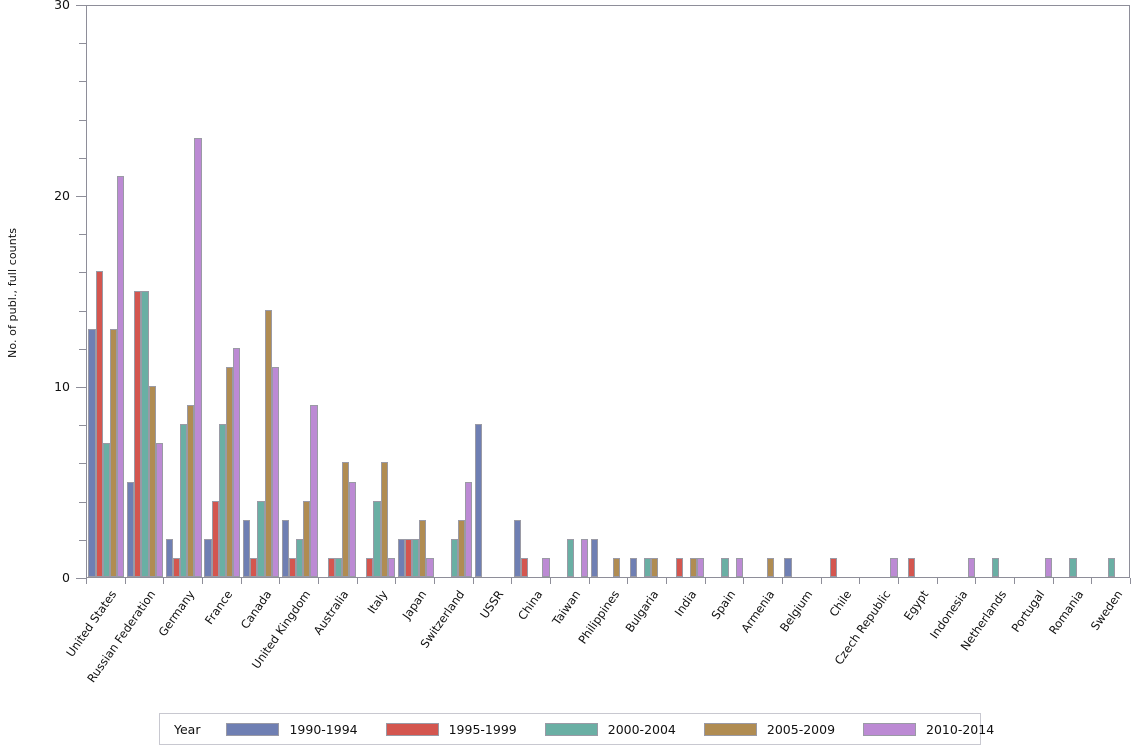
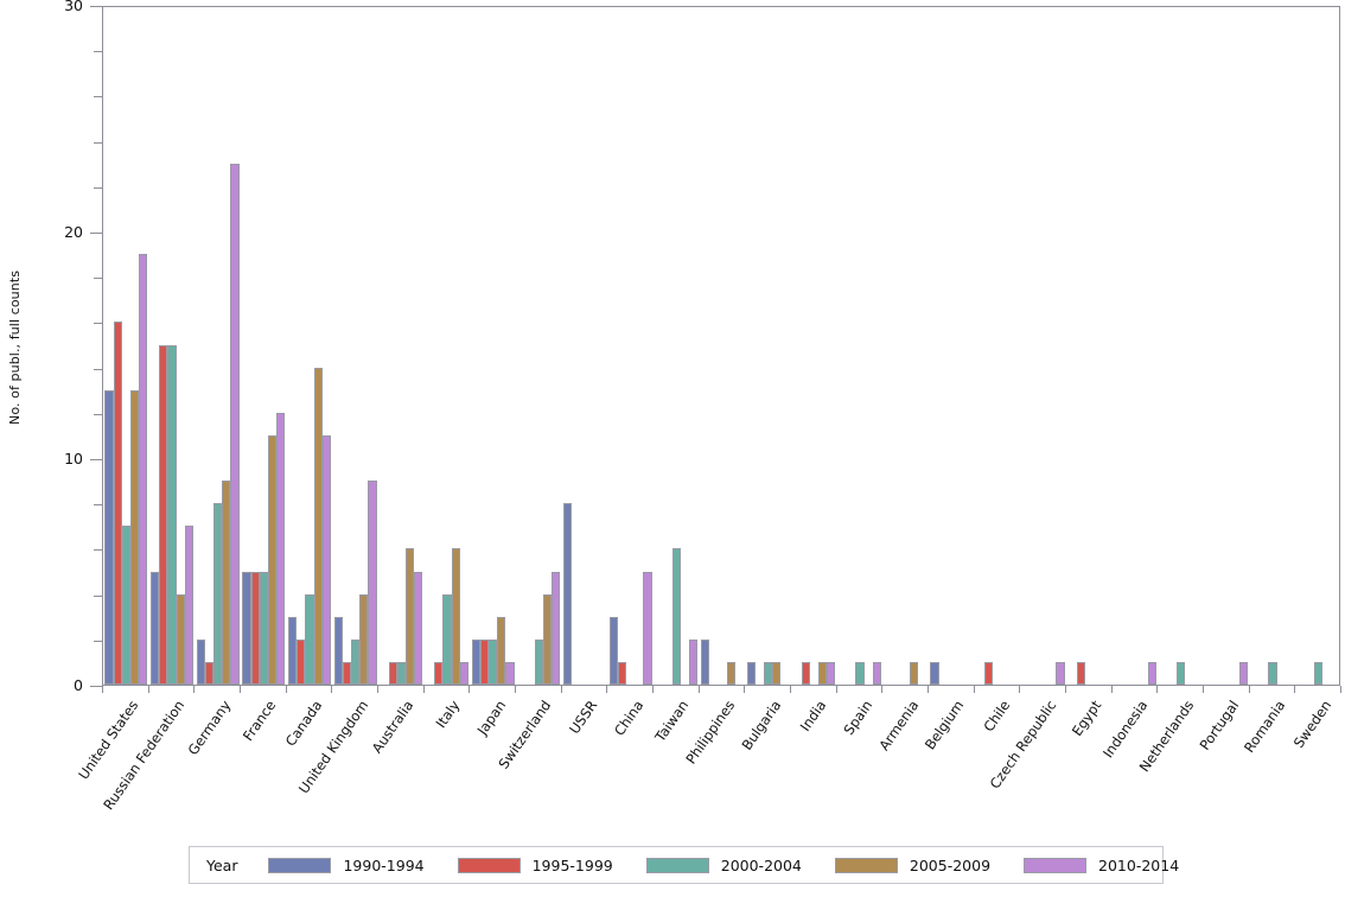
2010-2014/United States: 21 -> 19
2005-2009/Russian Federation: 10 -> 4
1990-1994/France: 2 -> 5
1995-1999/France: 4 -> 5
2000-2004/France: 8 -> 5
1995-1999/Canada: 1 -> 2
2005-2009/Switzerland: 3 -> 4
2010-2014/China: 1 -> 5
2000-2004/Taiwan: 2 -> 6
